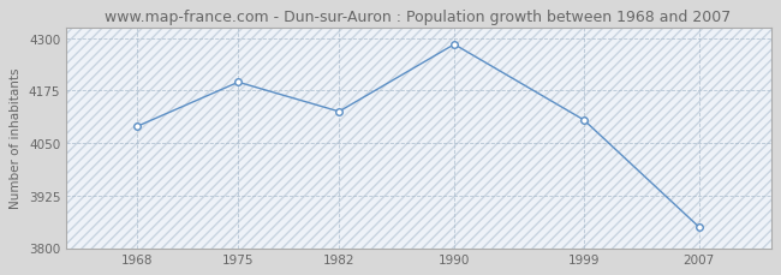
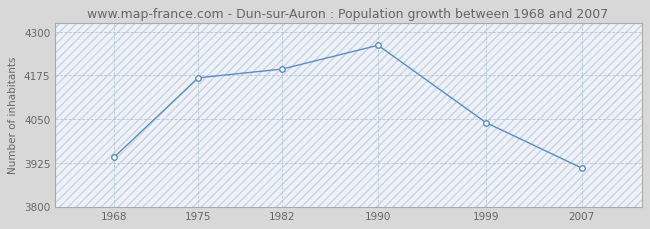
1968: 4090 -> 3942
1975: 4195 -> 4168
1982: 4125 -> 4193
1990: 4285 -> 4261
1999: 4105 -> 4040
2007: 3850 -> 3910
